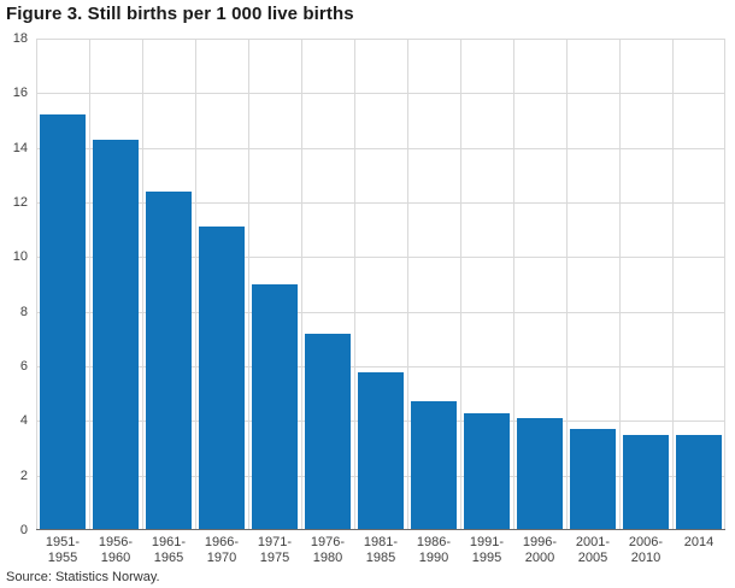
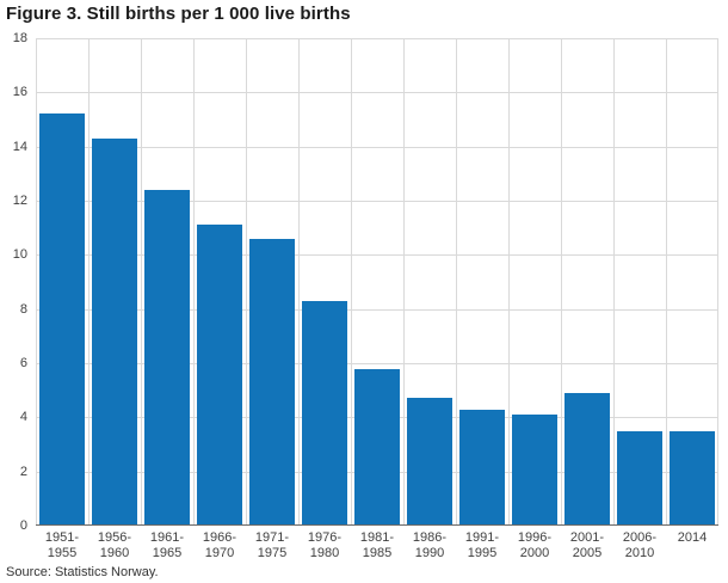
1971-1975: 9.0 -> 10.6
1976-1980: 7.2 -> 8.3
2001-2005: 3.7 -> 4.9
